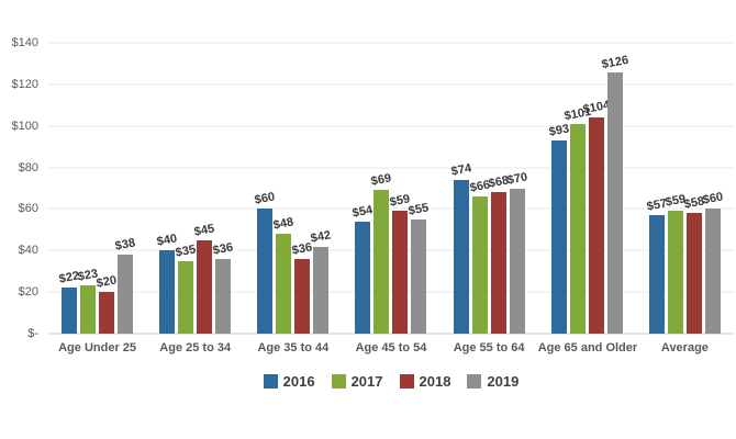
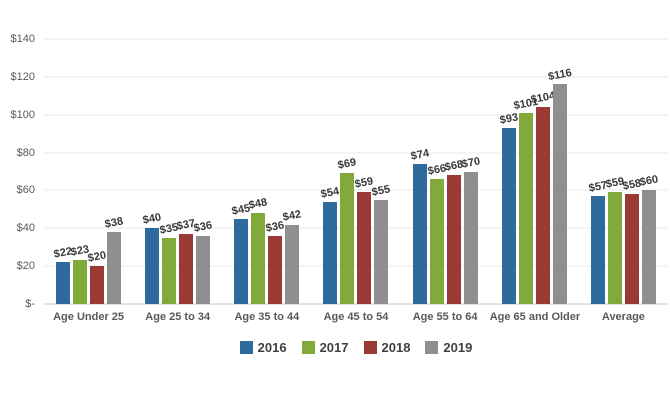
2018/Age 25 to 34: $45 -> $37
2016/Age 35 to 44: $60 -> $45
2019/Age 65 and Older: $126 -> $116
